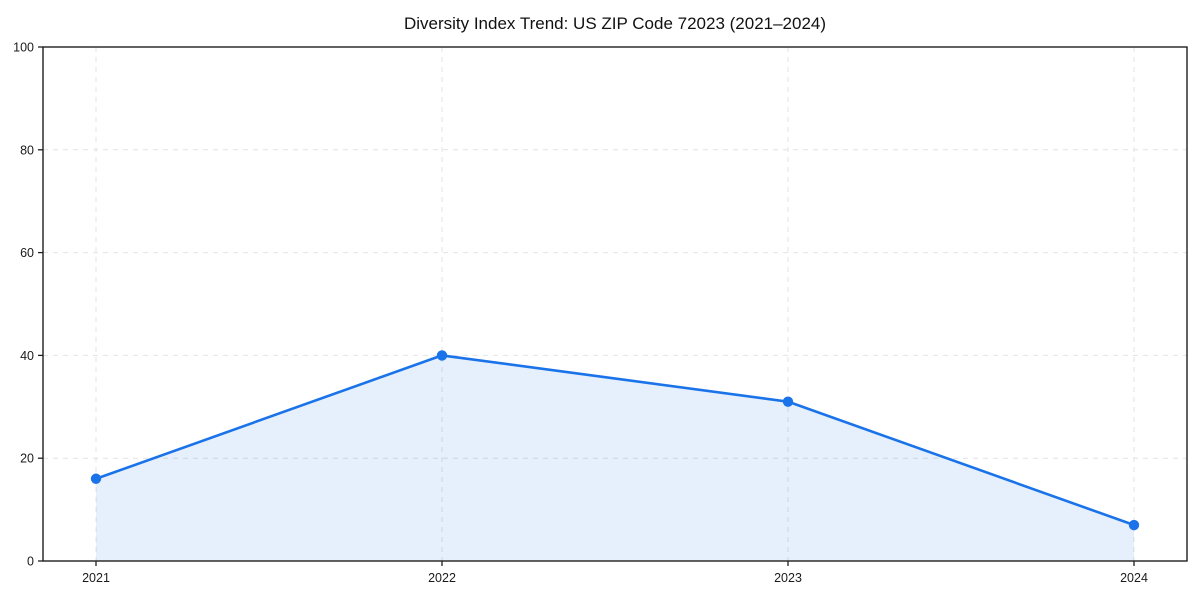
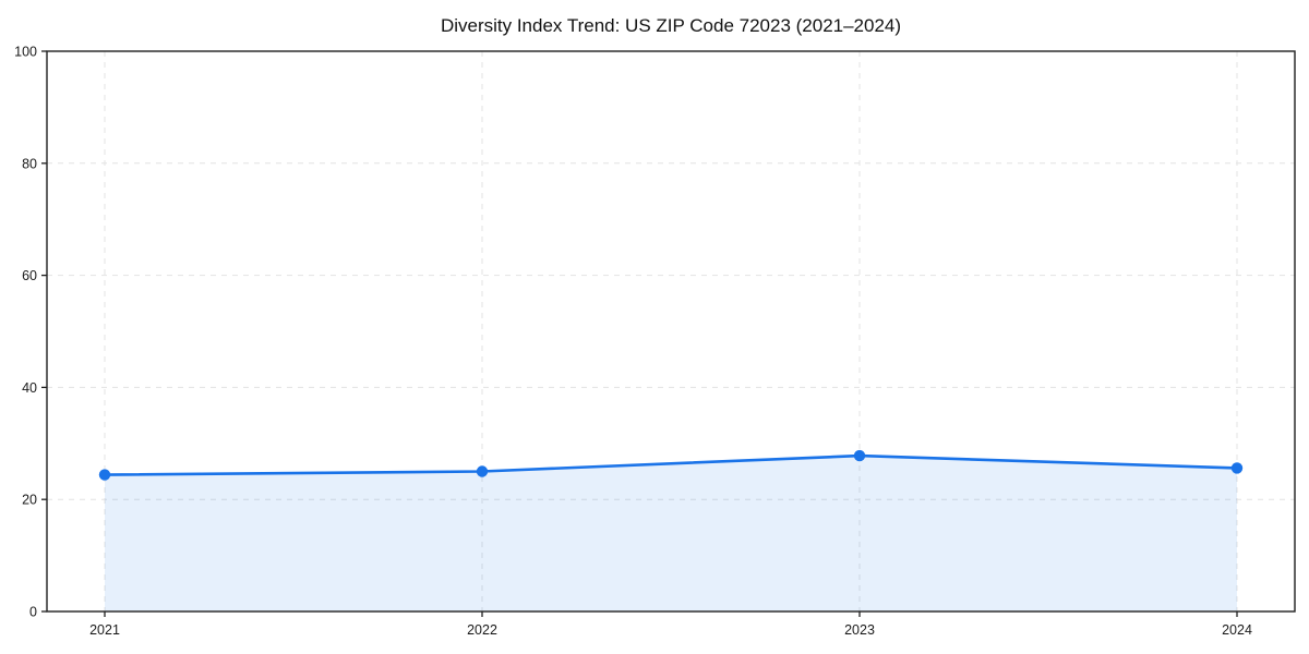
2021: 16 -> 24
2022: 40 -> 25
2023: 31 -> 28
2024: 7 -> 26
